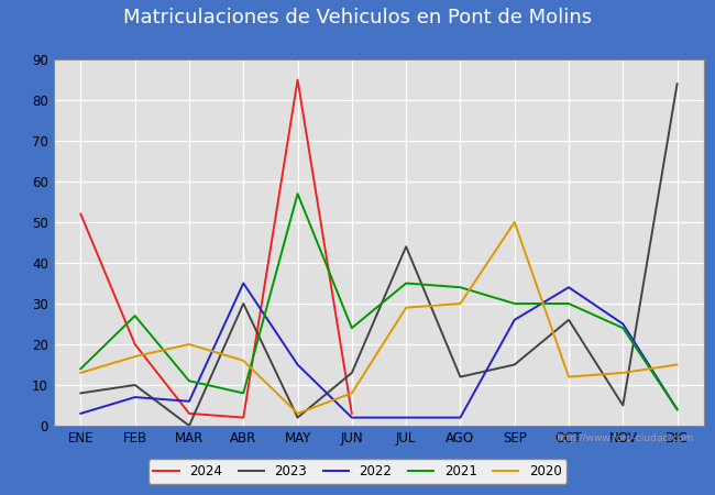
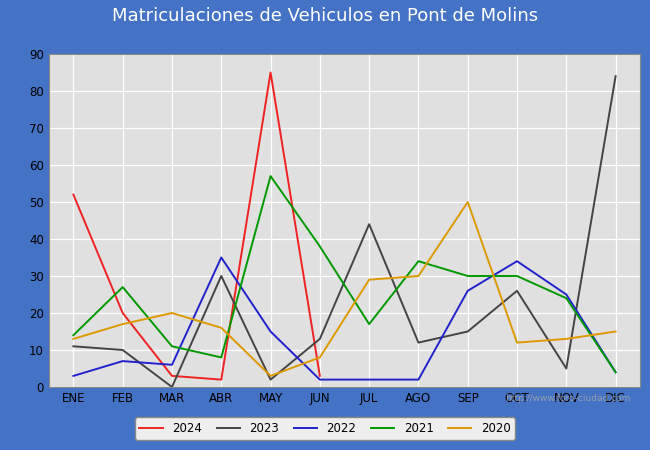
2023/ENE: 8 -> 11
2021/JUN: 24 -> 38
2021/JUL: 35 -> 17
